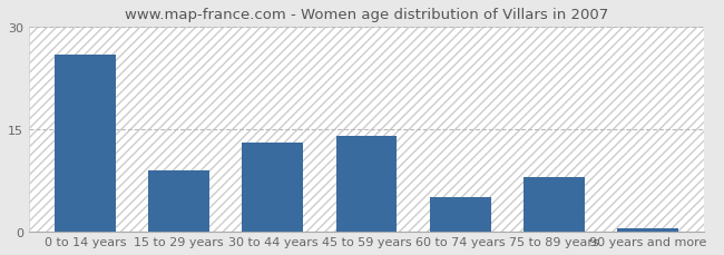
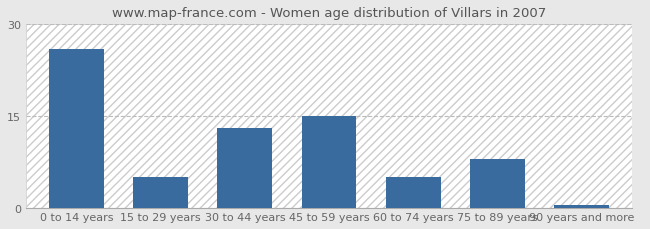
15 to 29 years: 9.0 -> 5.0
45 to 59 years: 14.0 -> 15.0
